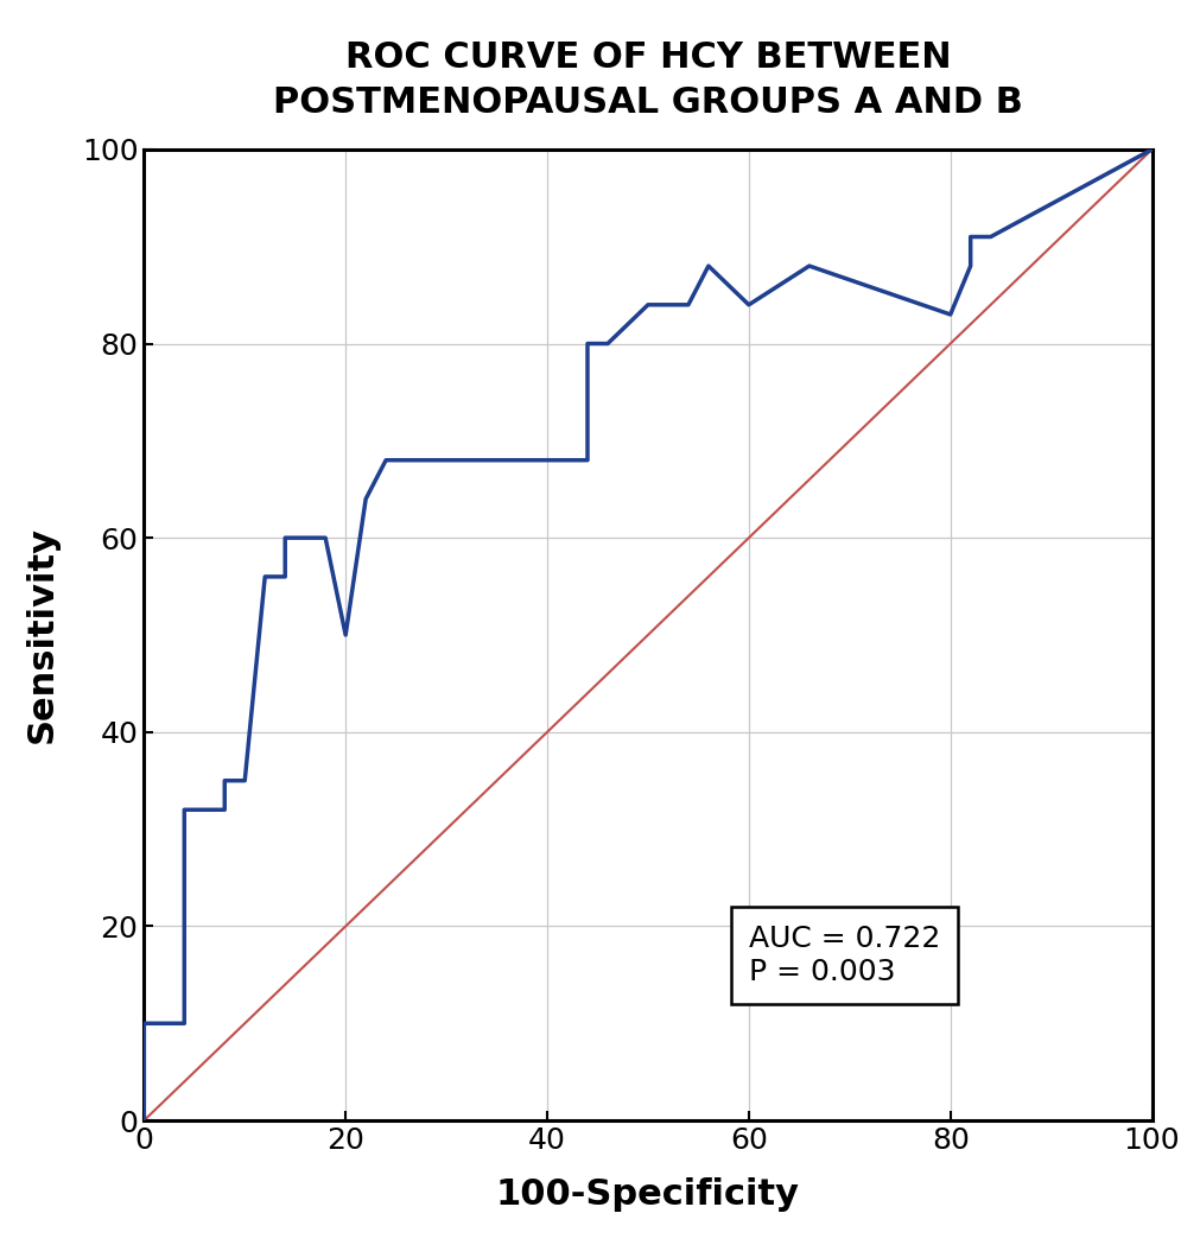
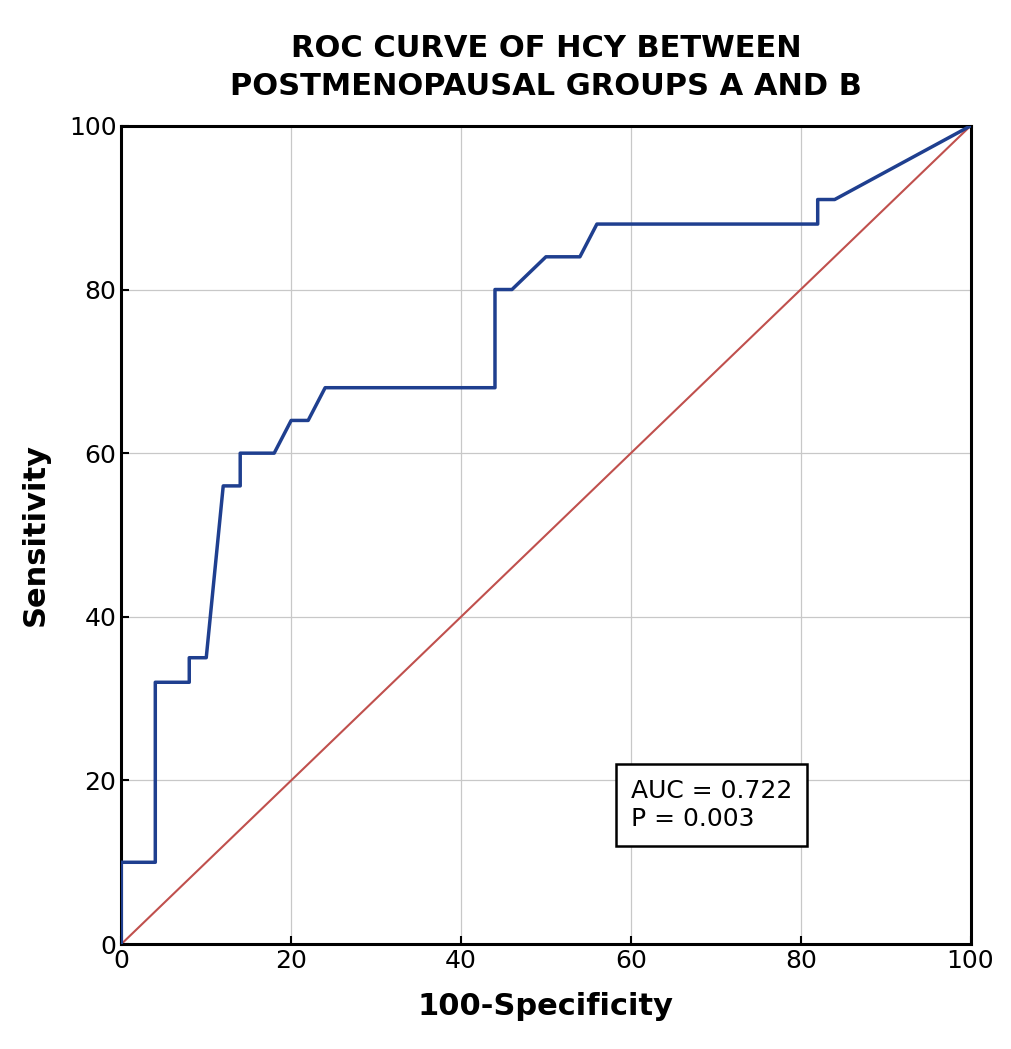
20: 50 -> 64
60: 84 -> 88
80: 83 -> 88
